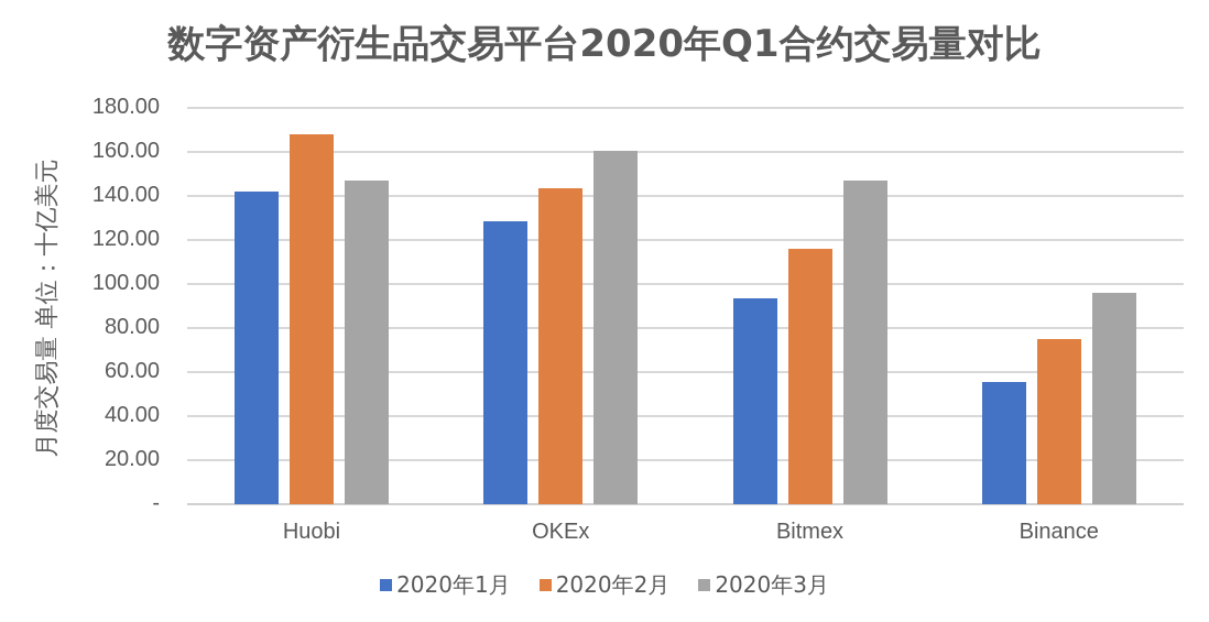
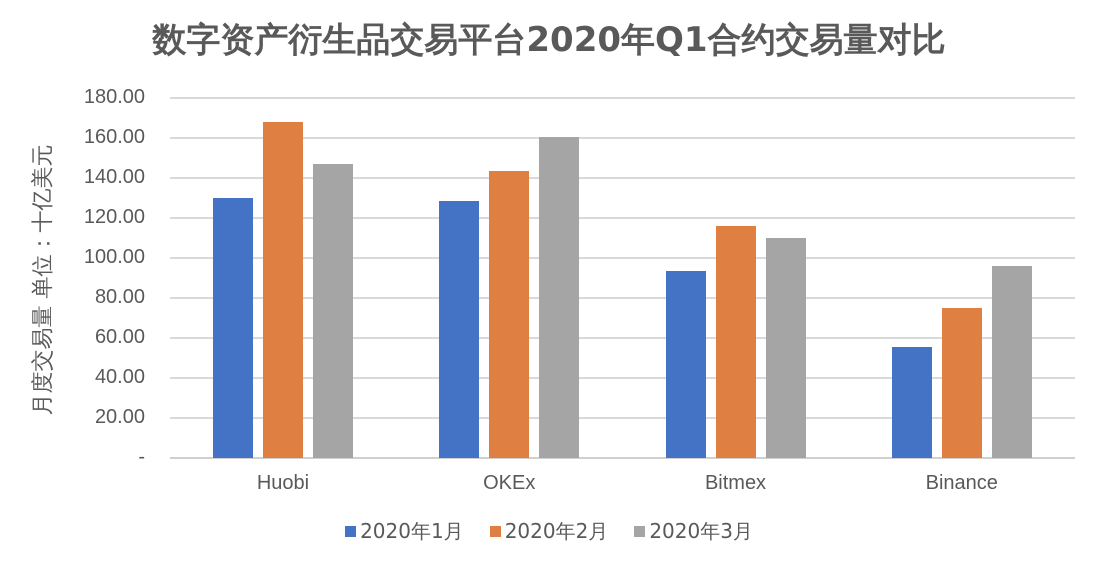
2020年1月/Huobi: 142 -> 130
2020年3月/Bitmex: 147 -> 110
